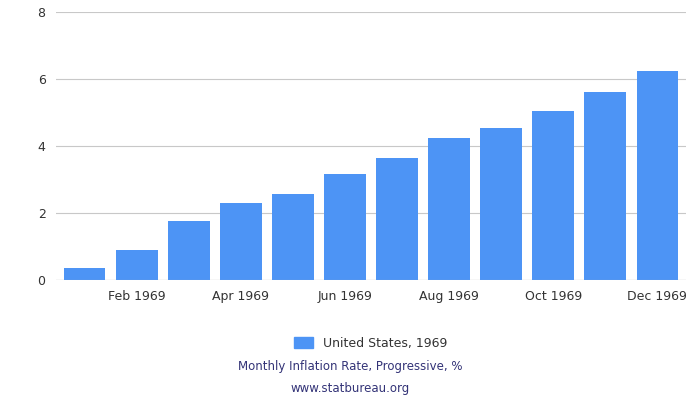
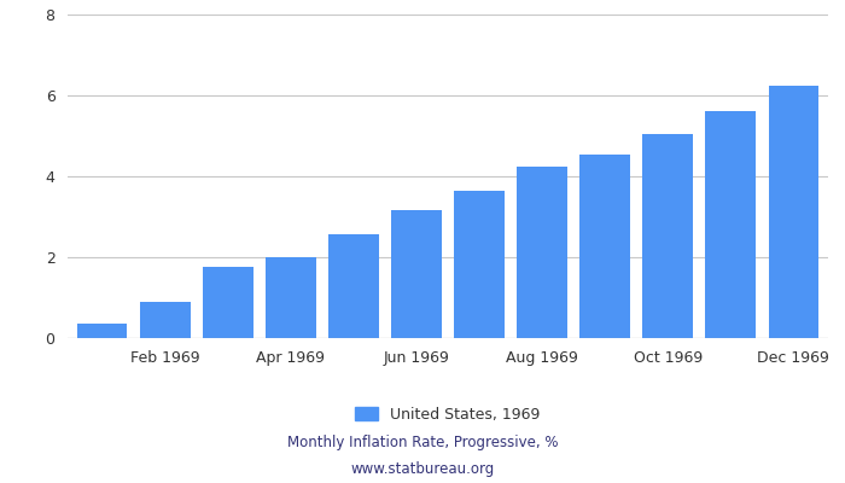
Apr 1969: 2.30 -> 2.00
